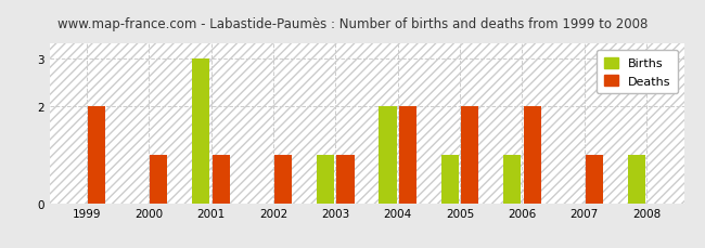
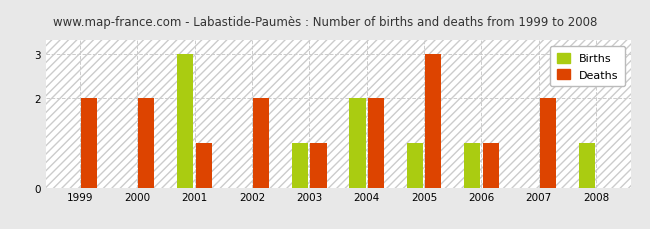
Deaths/2000: 1 -> 2
Deaths/2002: 1 -> 2
Deaths/2005: 2 -> 3
Deaths/2006: 2 -> 1
Deaths/2007: 1 -> 2
